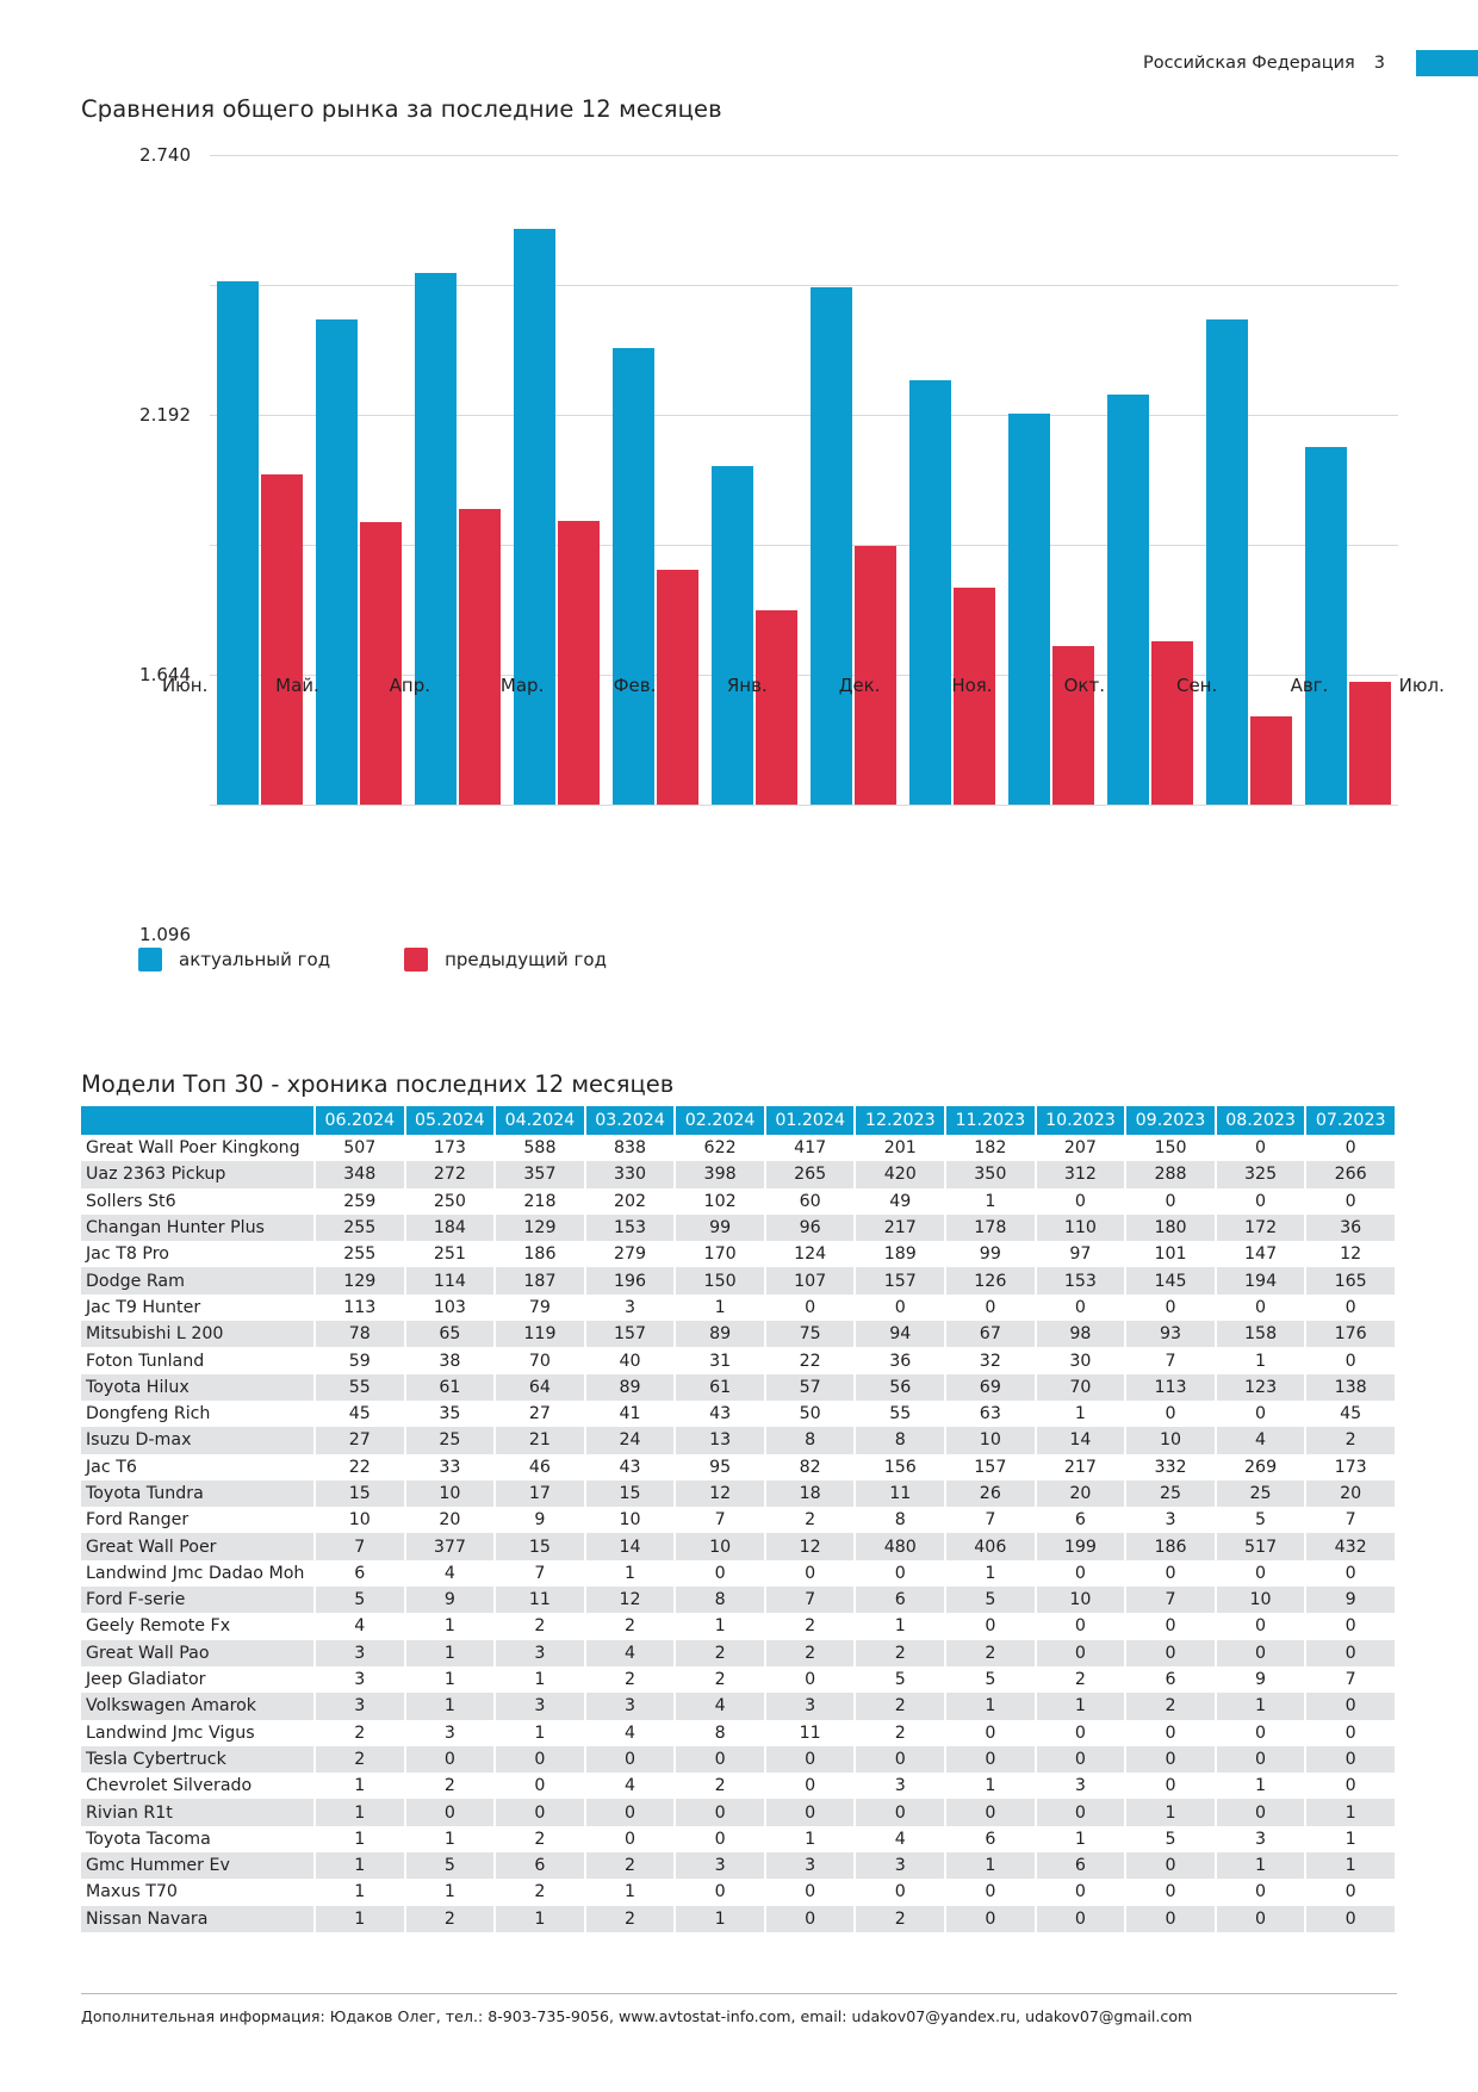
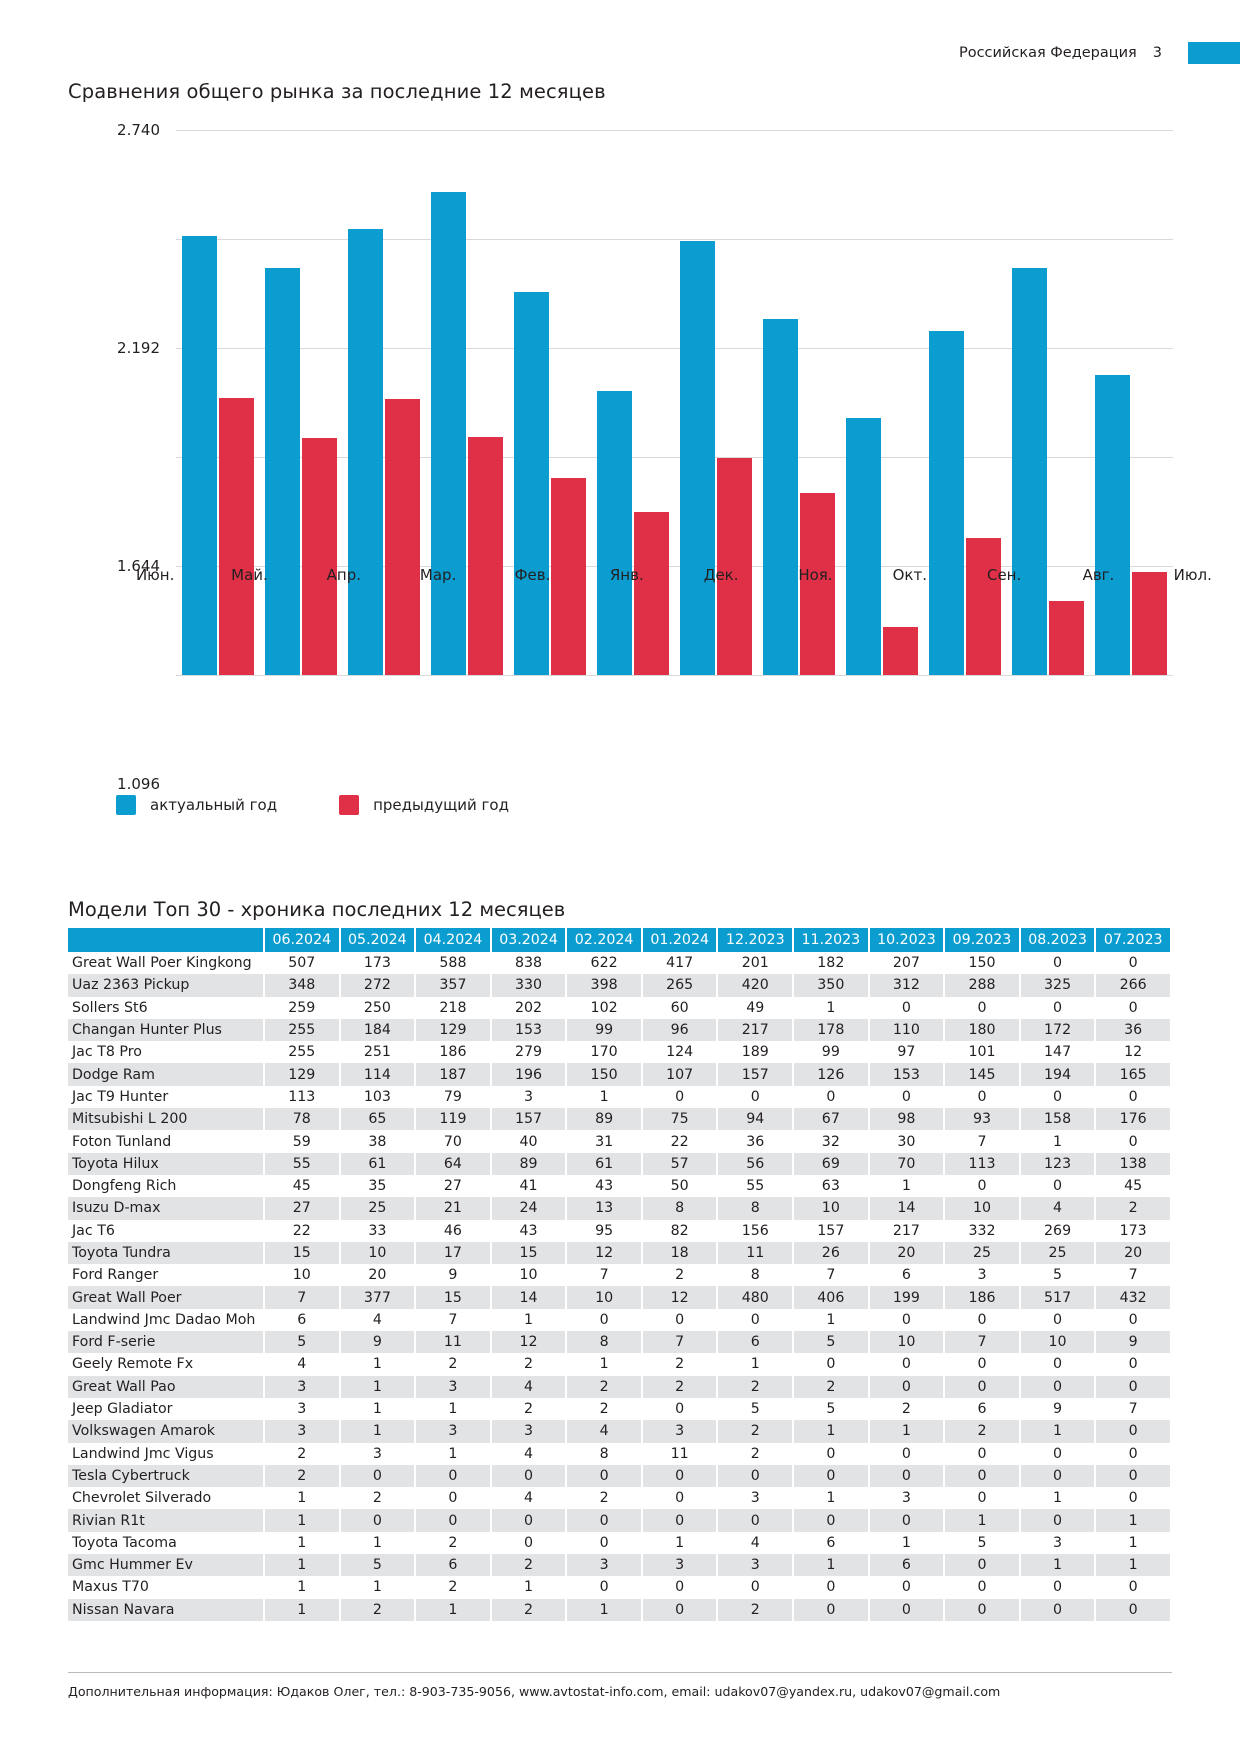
предыдущий год/Апр.: 1240 -> 1390
актуальный год/Окт.: 1650 -> 1290
предыдущий год/Окт.: 670 -> 240
